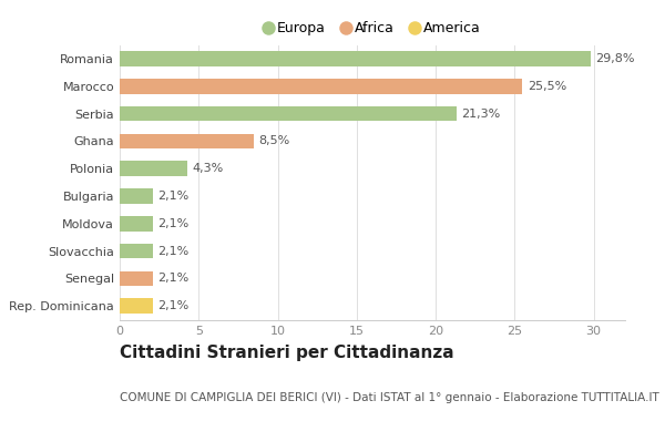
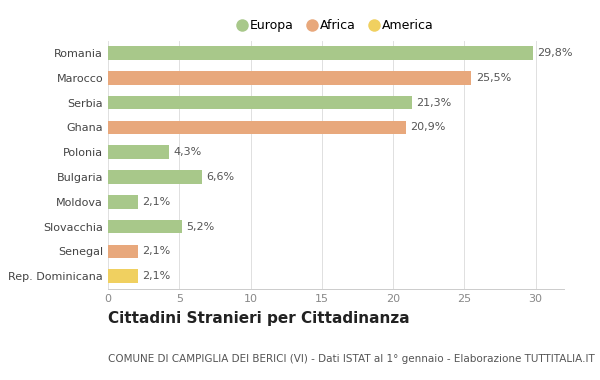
Ghana: 8,5% -> 20,9%
Bulgaria: 2,1% -> 6,6%
Slovacchia: 2,1% -> 5,2%
